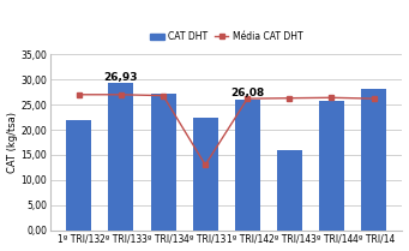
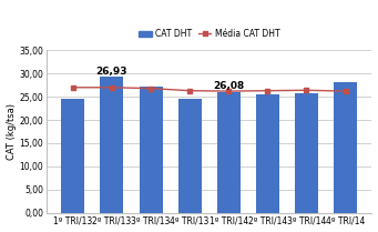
CAT DHT/1º TRI/13: 22,0 -> 24,5
CAT DHT/4º TRI/13: 22,5 -> 24,5
Média CAT DHT/4º TRI/13: 13,0 -> 26,3
CAT DHT/2º TRI/14: 16,0 -> 25,4
